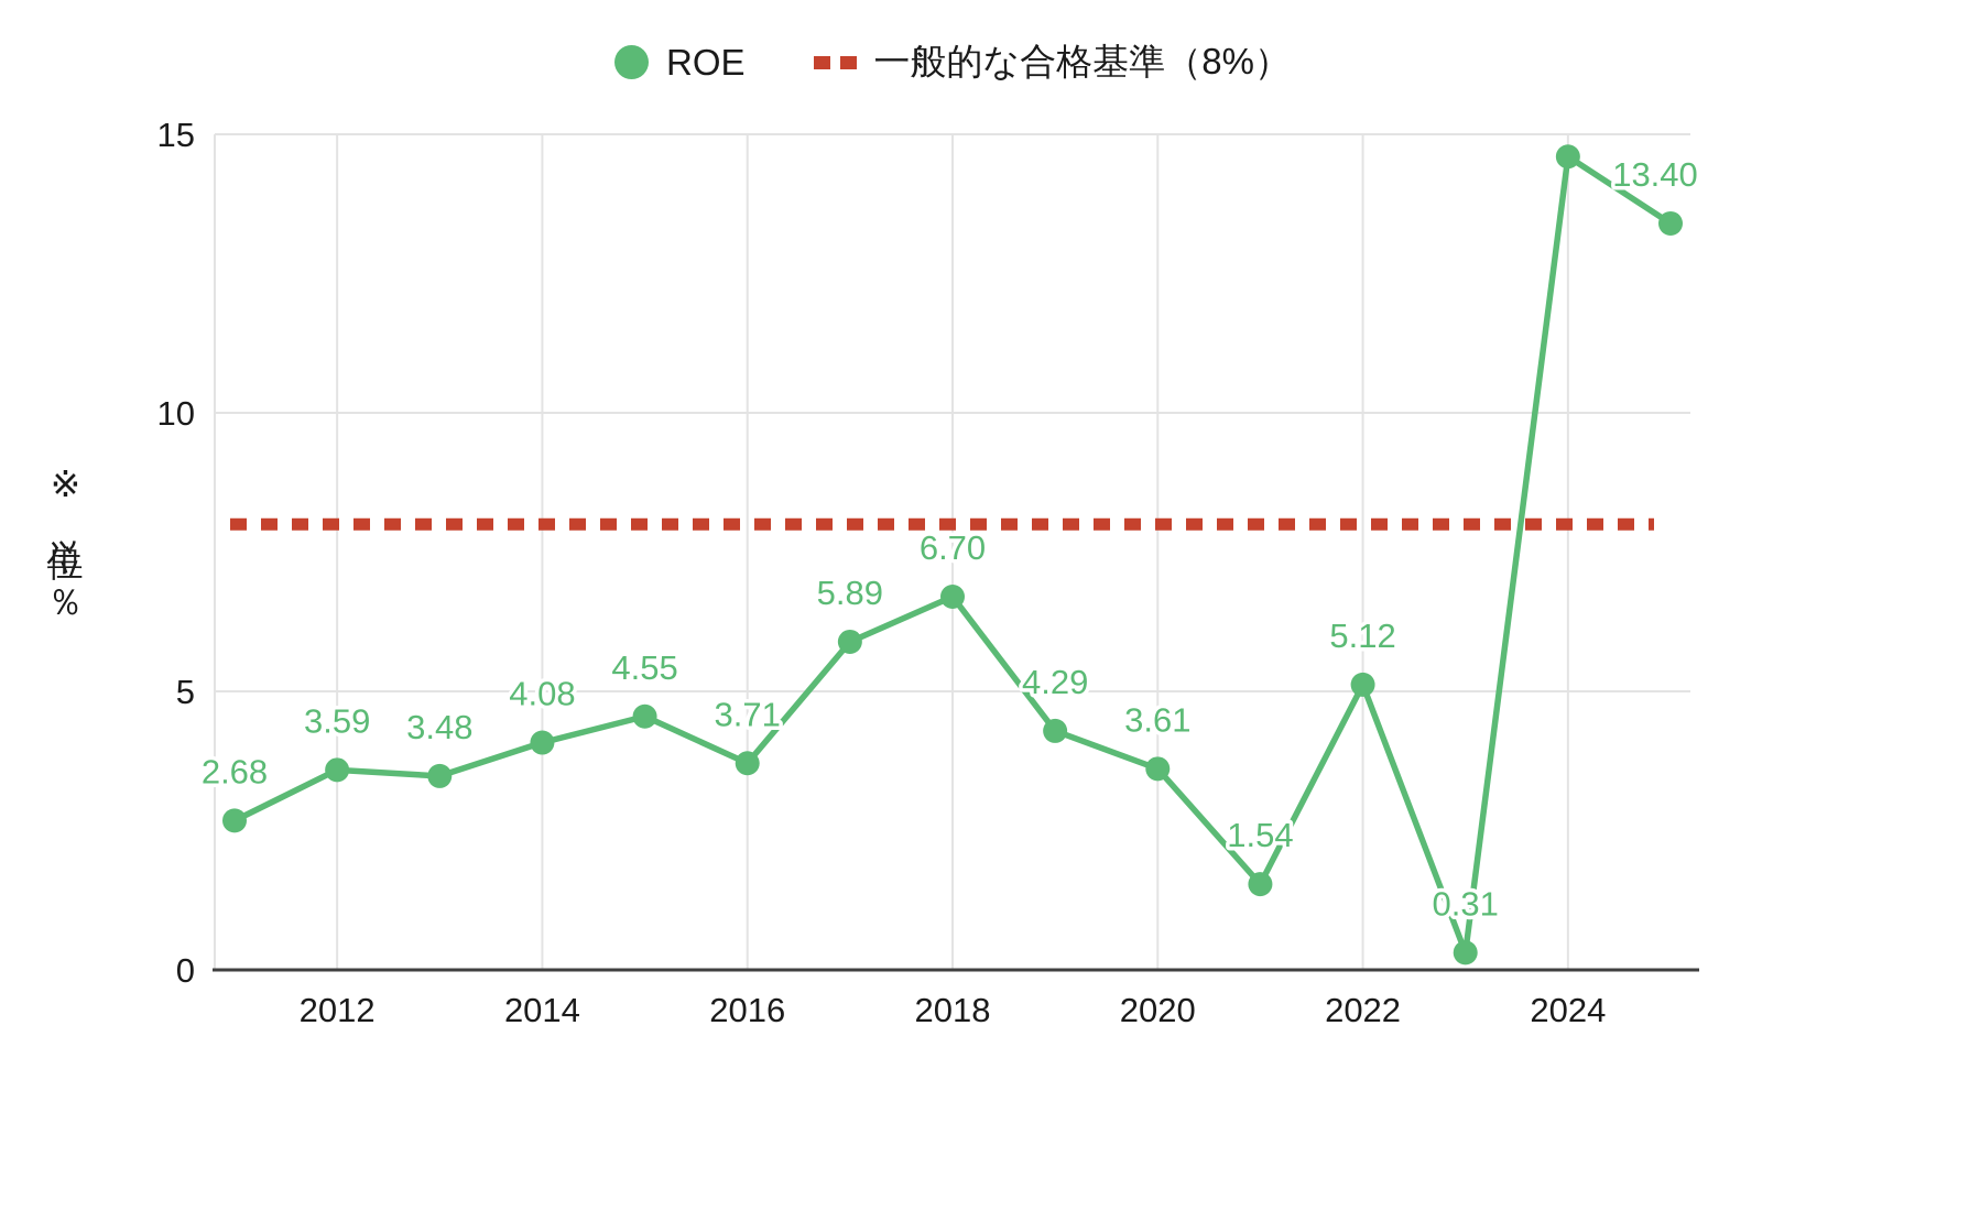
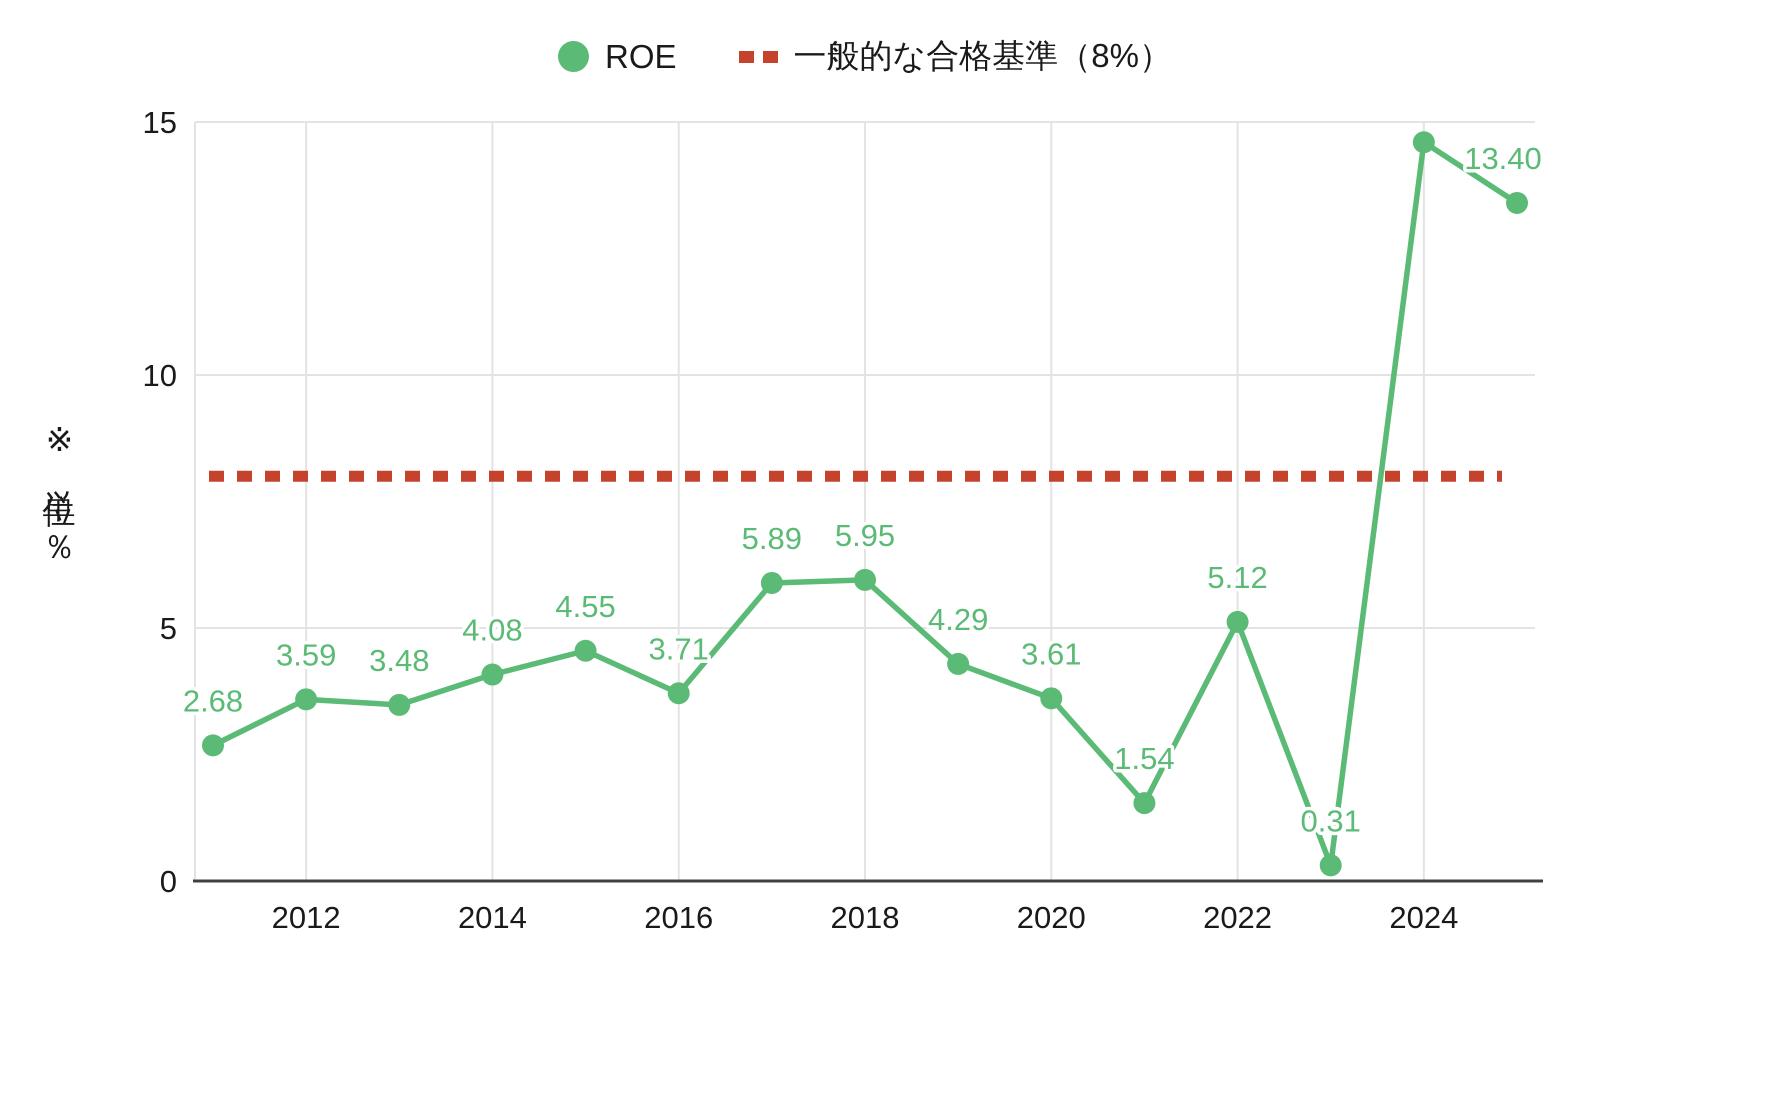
2018: 6.70 -> 5.95
